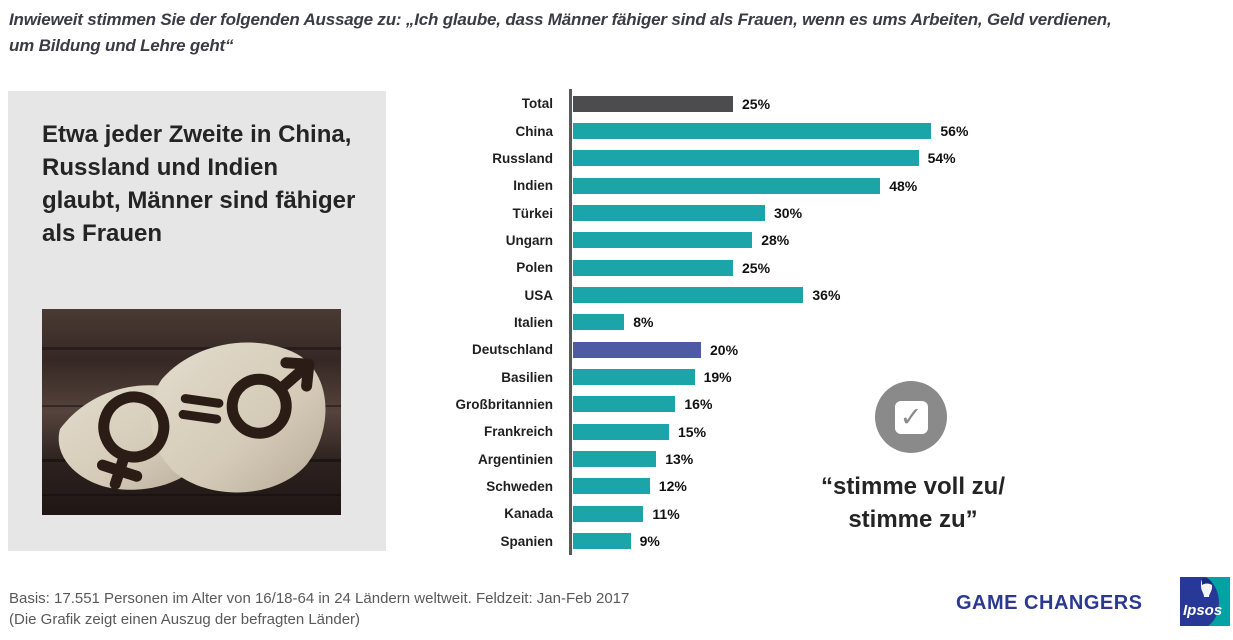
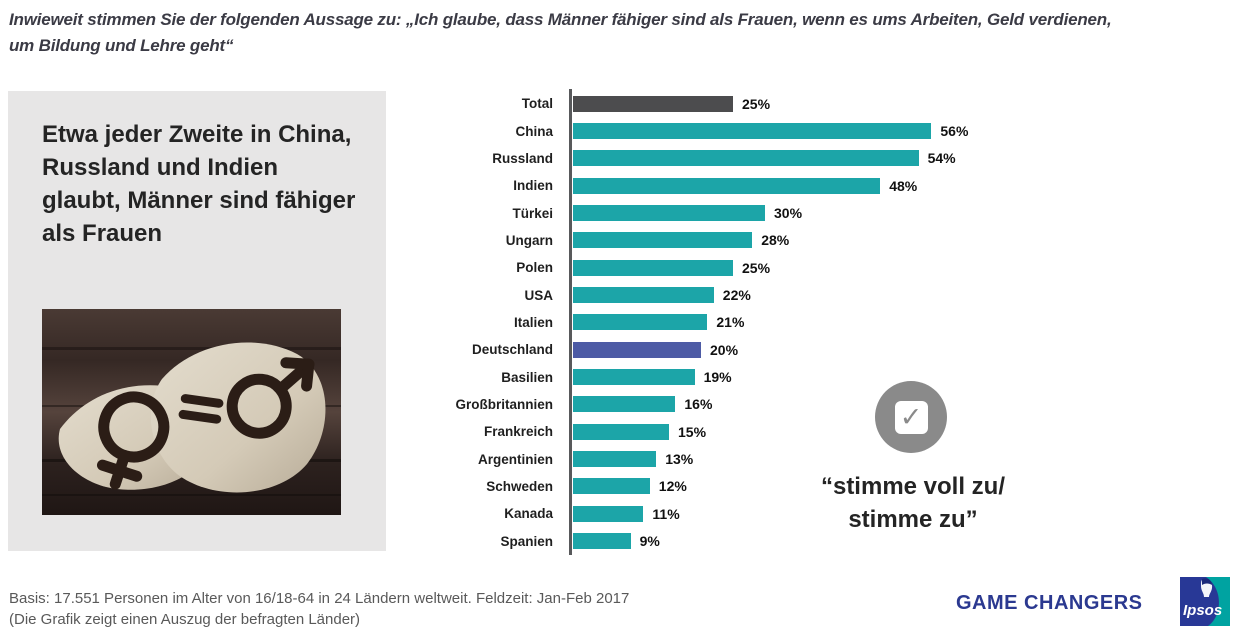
USA: 36% -> 22%
Italien: 8% -> 21%
